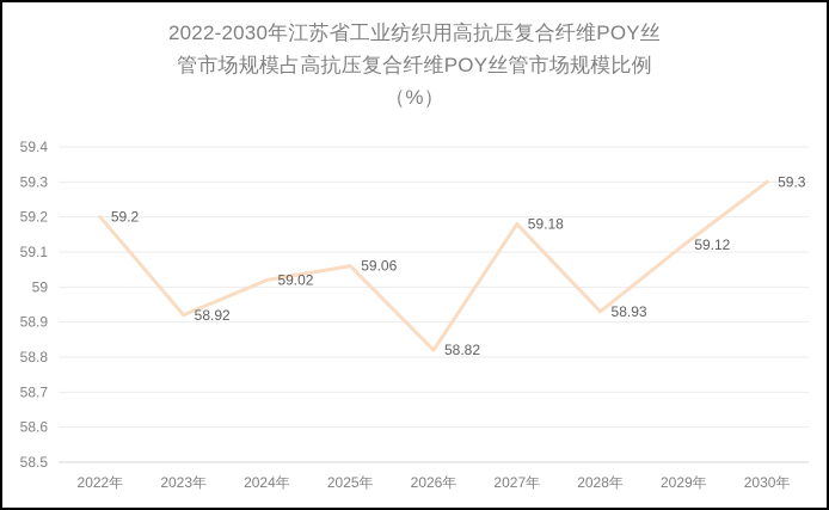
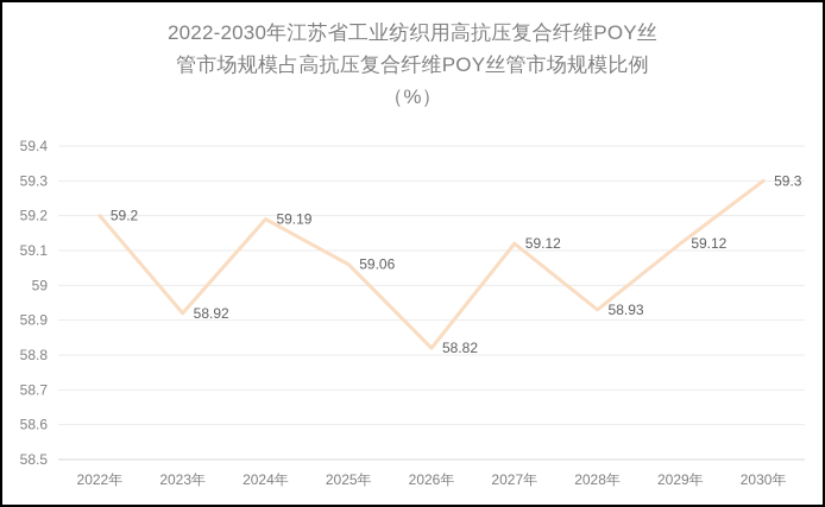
2024年: 59.02 -> 59.19
2027年: 59.18 -> 59.12
